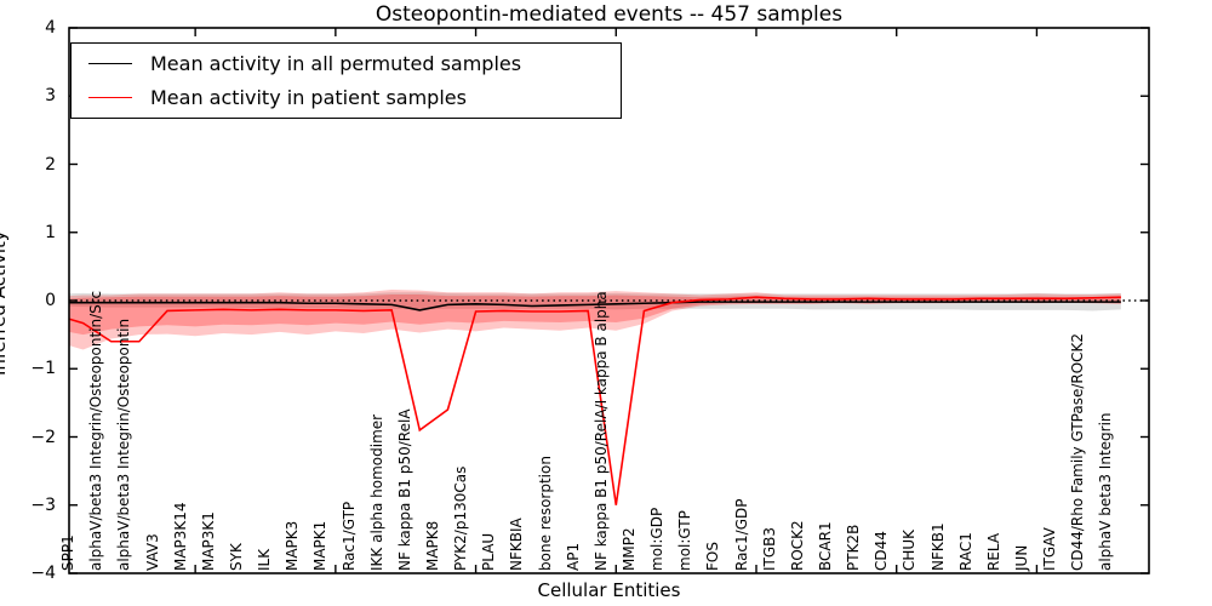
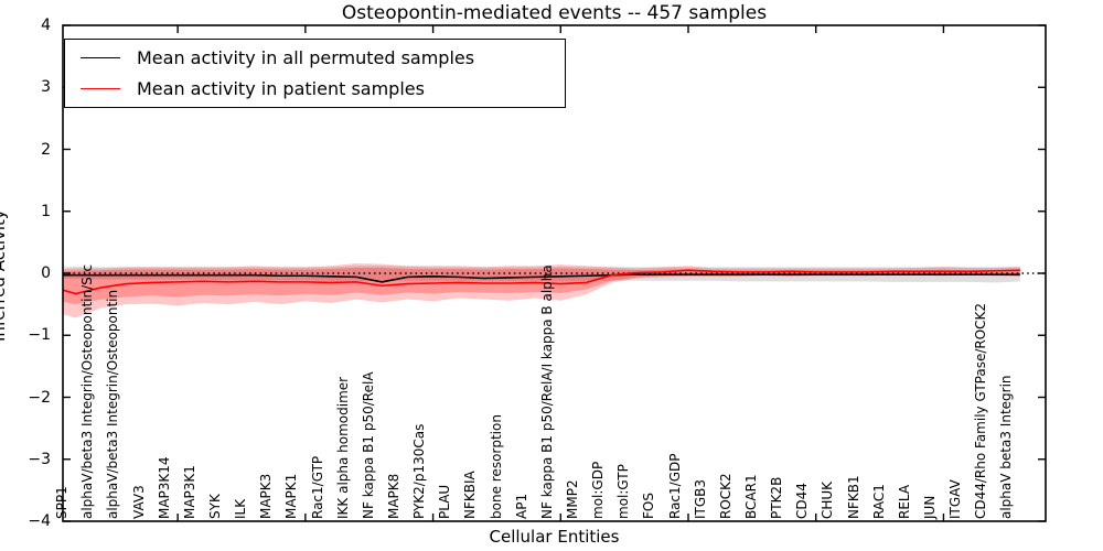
Mean activity in patient samples/alphaV/beta3 Integrin/Osteopontin/Src: -0.6 -> -0.2
Mean activity in patient samples/alphaV/beta3 Integrin/Osteopontin: -0.6 -> -0.2
Mean activity in patient samples/NF kappa B1 p50/RelA: -1.9 -> -0.2
Mean activity in patient samples/MAPK8: -1.6 -> -0.2
Mean activity in patient samples/NF kappa B1 p50/RelA/I kappa B alpha: -3.0 -> -0.2
